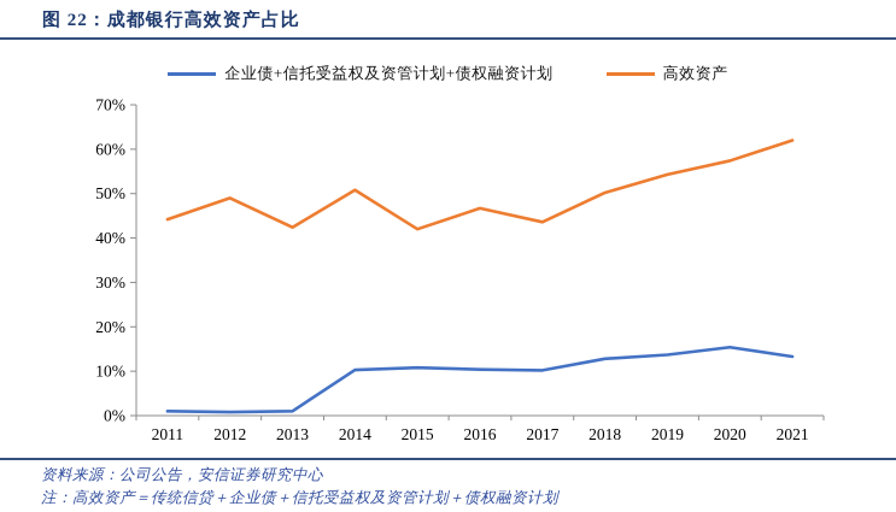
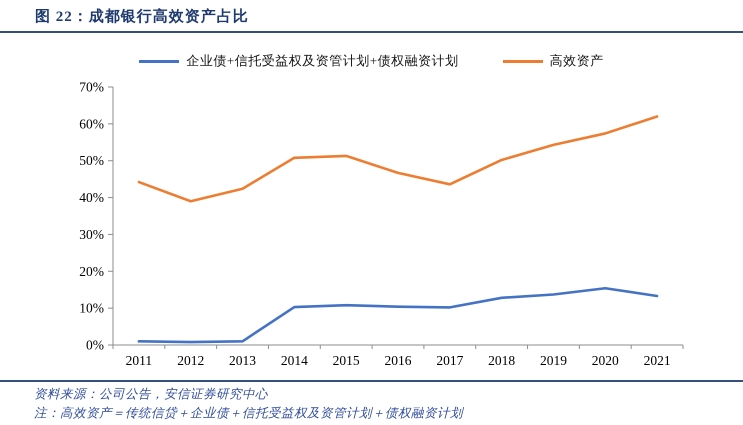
高效资产/2012: 49% -> 39%
高效资产/2015: 42% -> 51%
